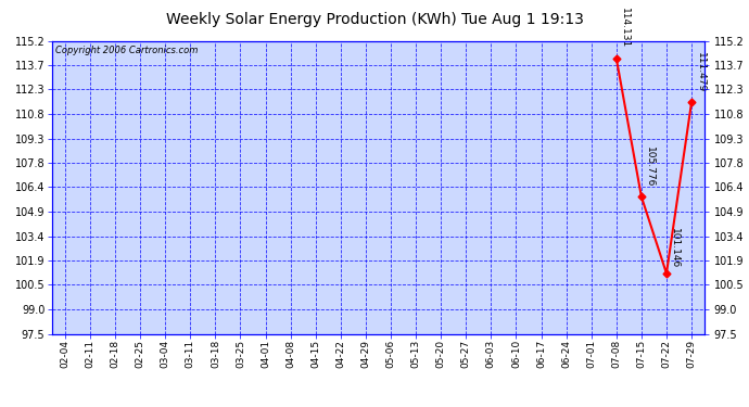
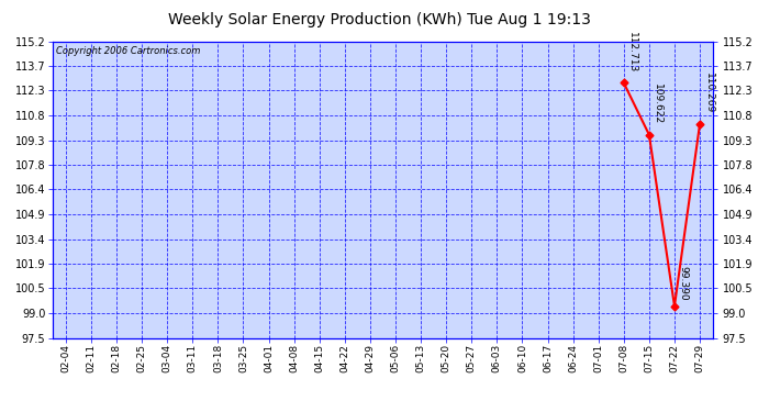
07-08: 114.131 -> 112.713
07-15: 105.776 -> 109.622
07-22: 101.146 -> 99.390
07-29: 111.479 -> 110.269
